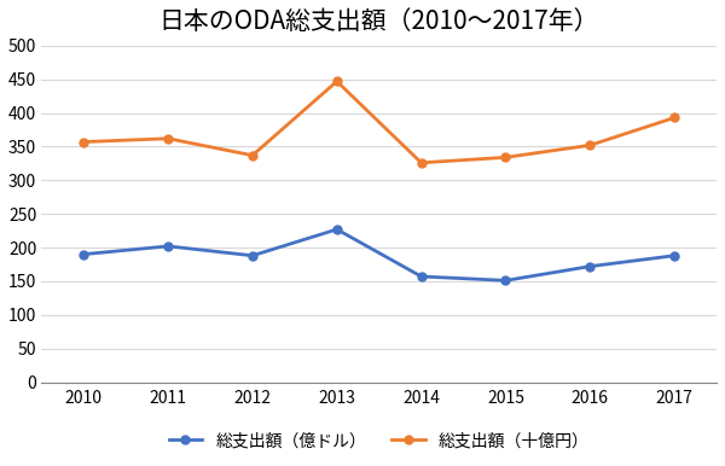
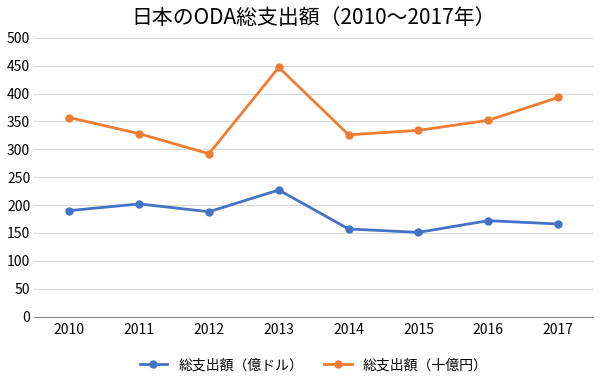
総支出額（十億円）/2011: 362 -> 328
総支出額（十億円）/2012: 337 -> 292
総支出額（億ドル）/2017: 188 -> 166
